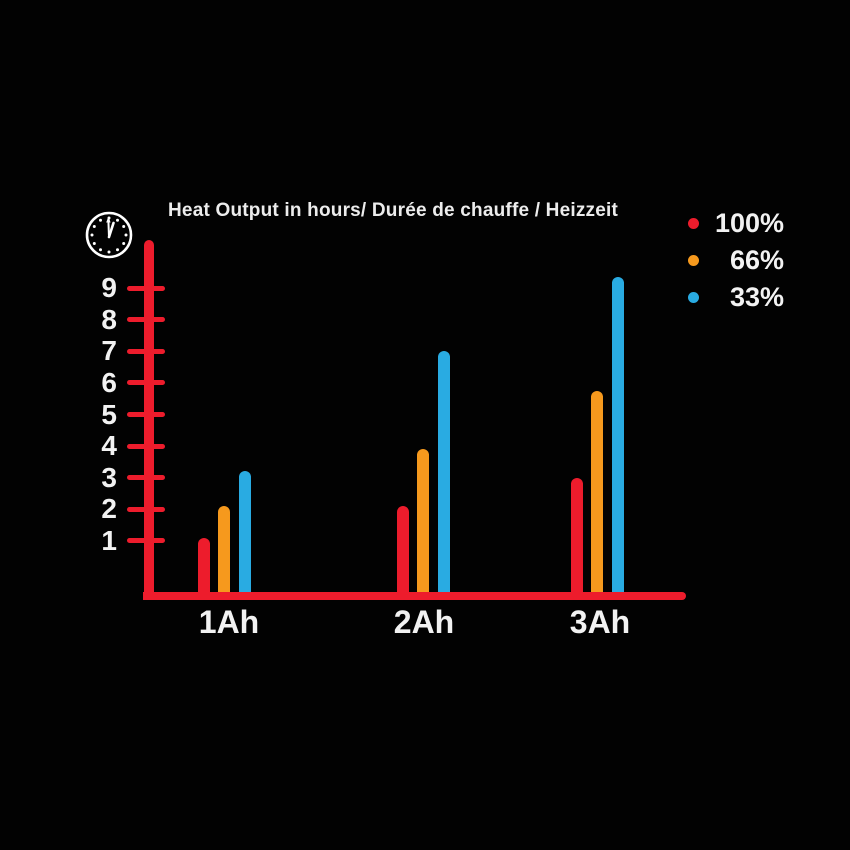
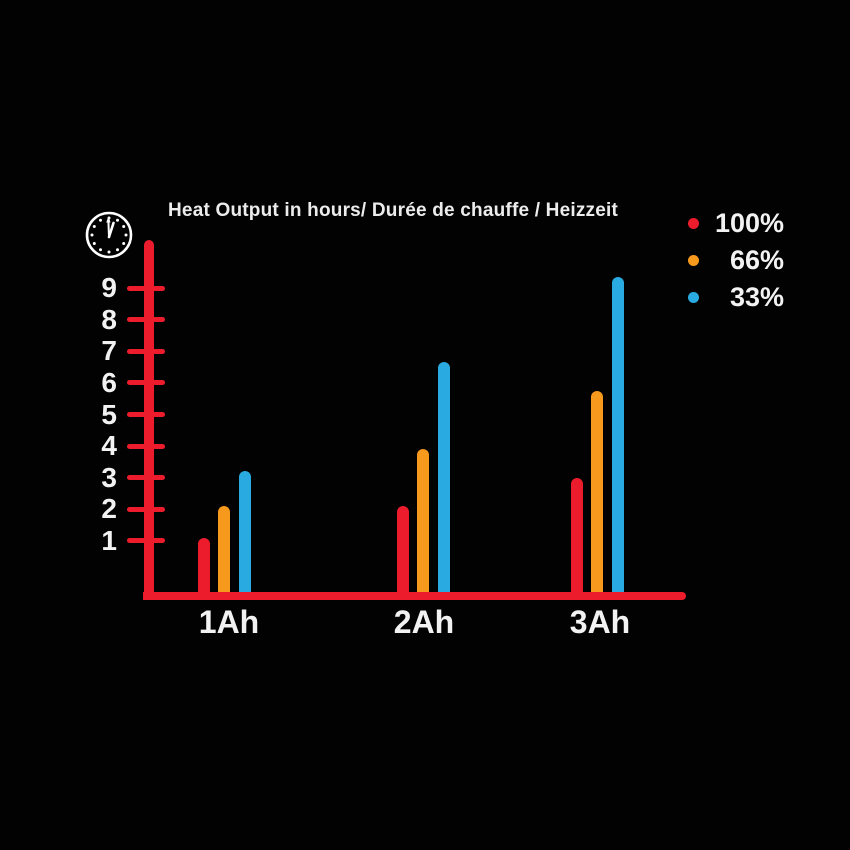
33%/2Ah: 7.0 -> 6.7
